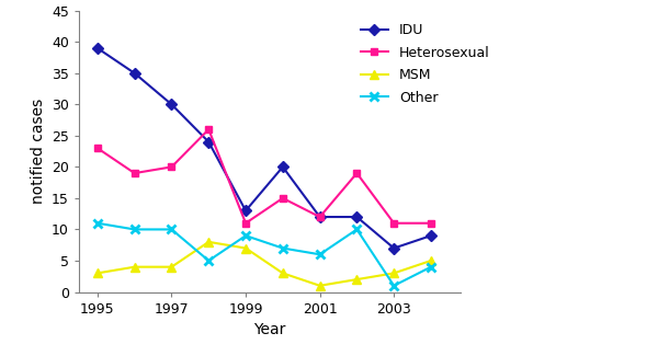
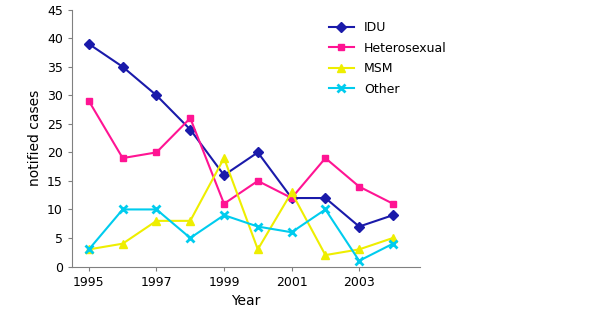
Heterosexual/1995: 23 -> 29
Other/1995: 11 -> 3
MSM/1997: 4 -> 8
IDU/1999: 13 -> 16
MSM/1999: 7 -> 19
MSM/2001: 1 -> 13
Heterosexual/2003: 11 -> 14
